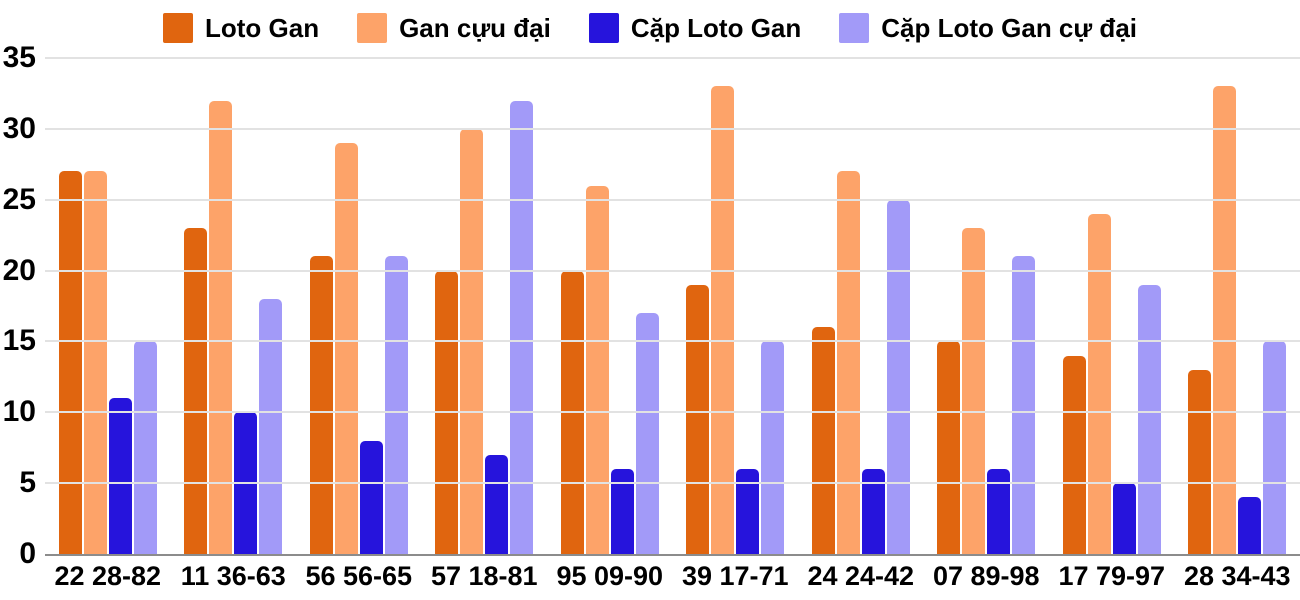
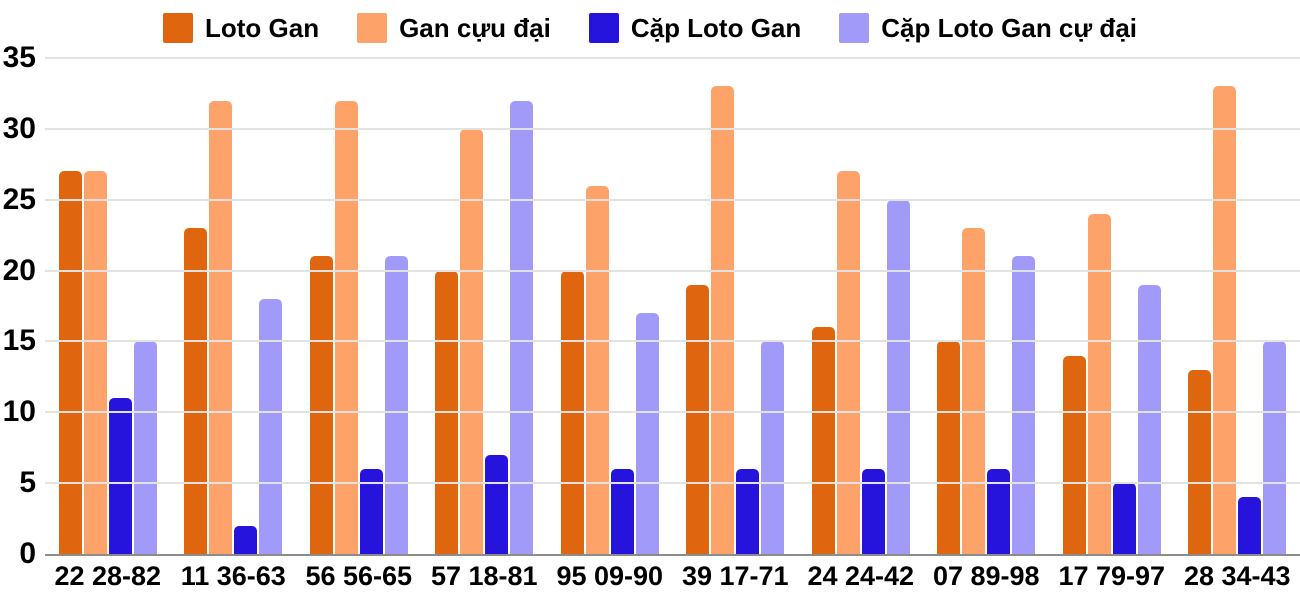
Cặp Loto Gan/11 36-63: 10 -> 2
Gan cựu đại/56 56-65: 29 -> 32
Cặp Loto Gan/56 56-65: 8 -> 6
